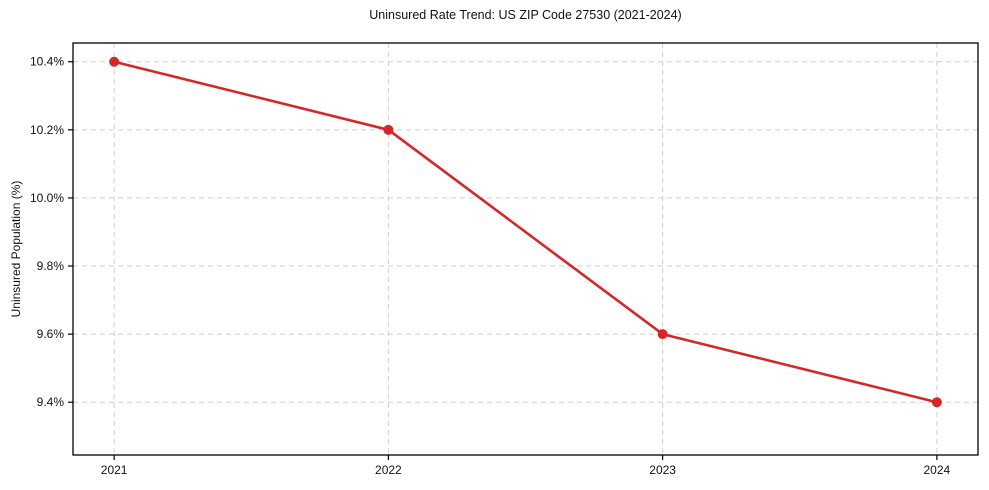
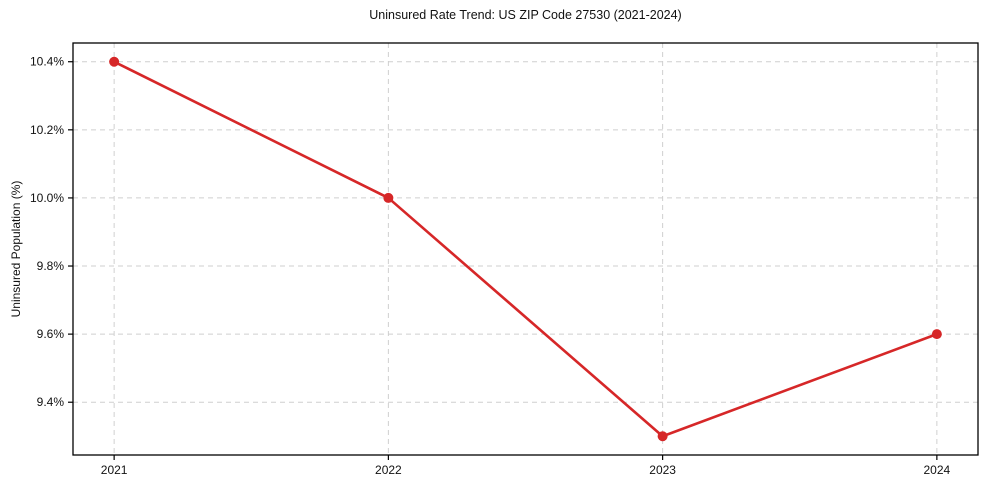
2022: 10.2% -> 10.0%
2023: 9.6% -> 9.3%
2024: 9.4% -> 9.6%
